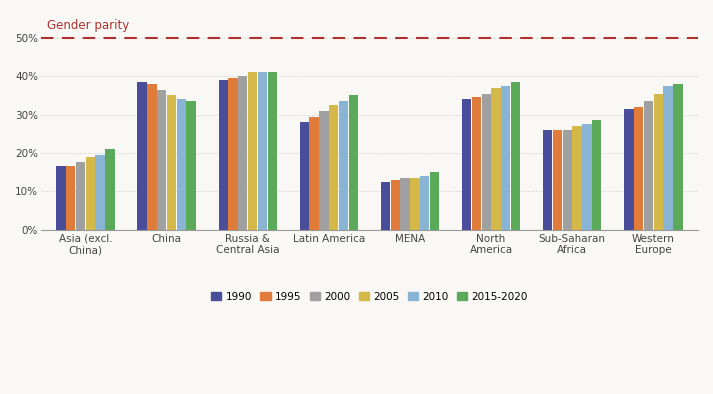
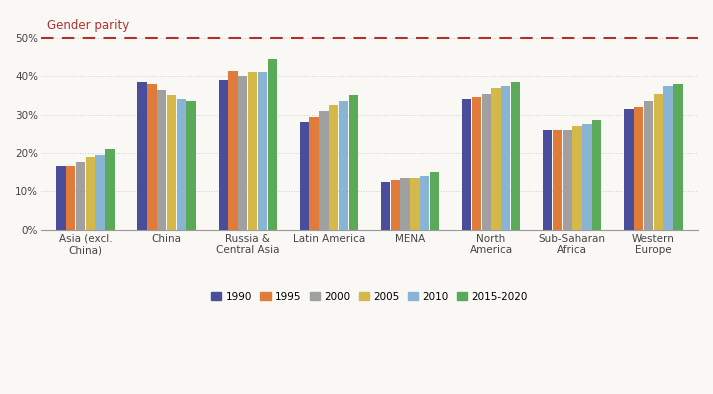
1995/Russia & Central Asia: 39.5% -> 41.5%
2015-2020/Russia & Central Asia: 41.0% -> 44.5%
